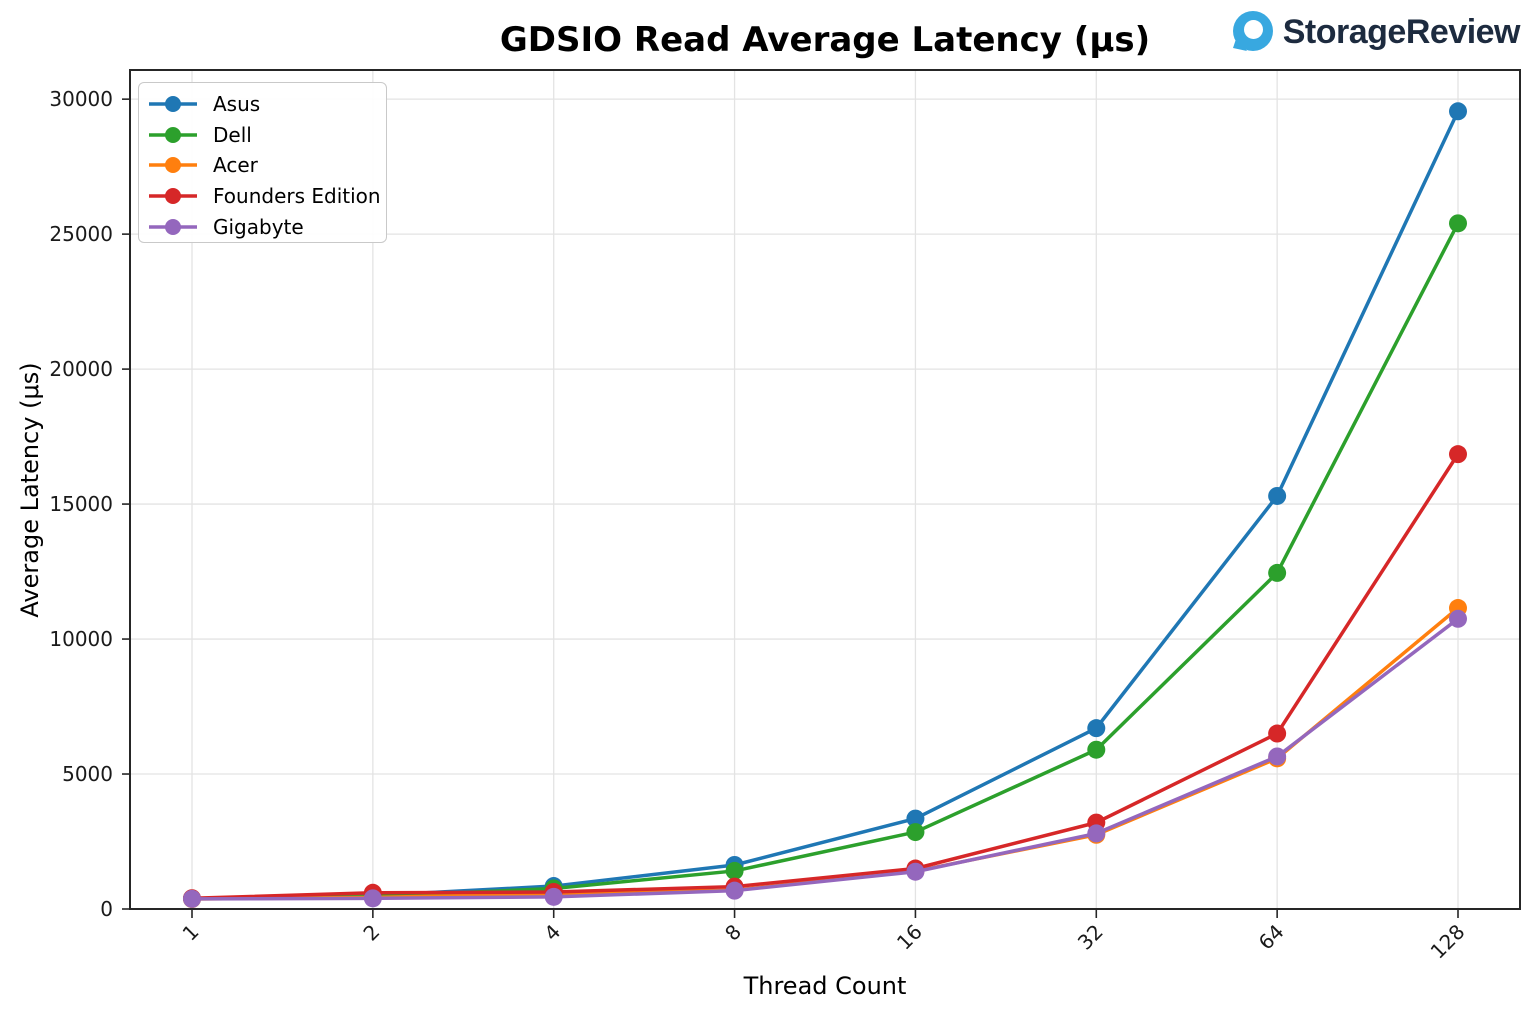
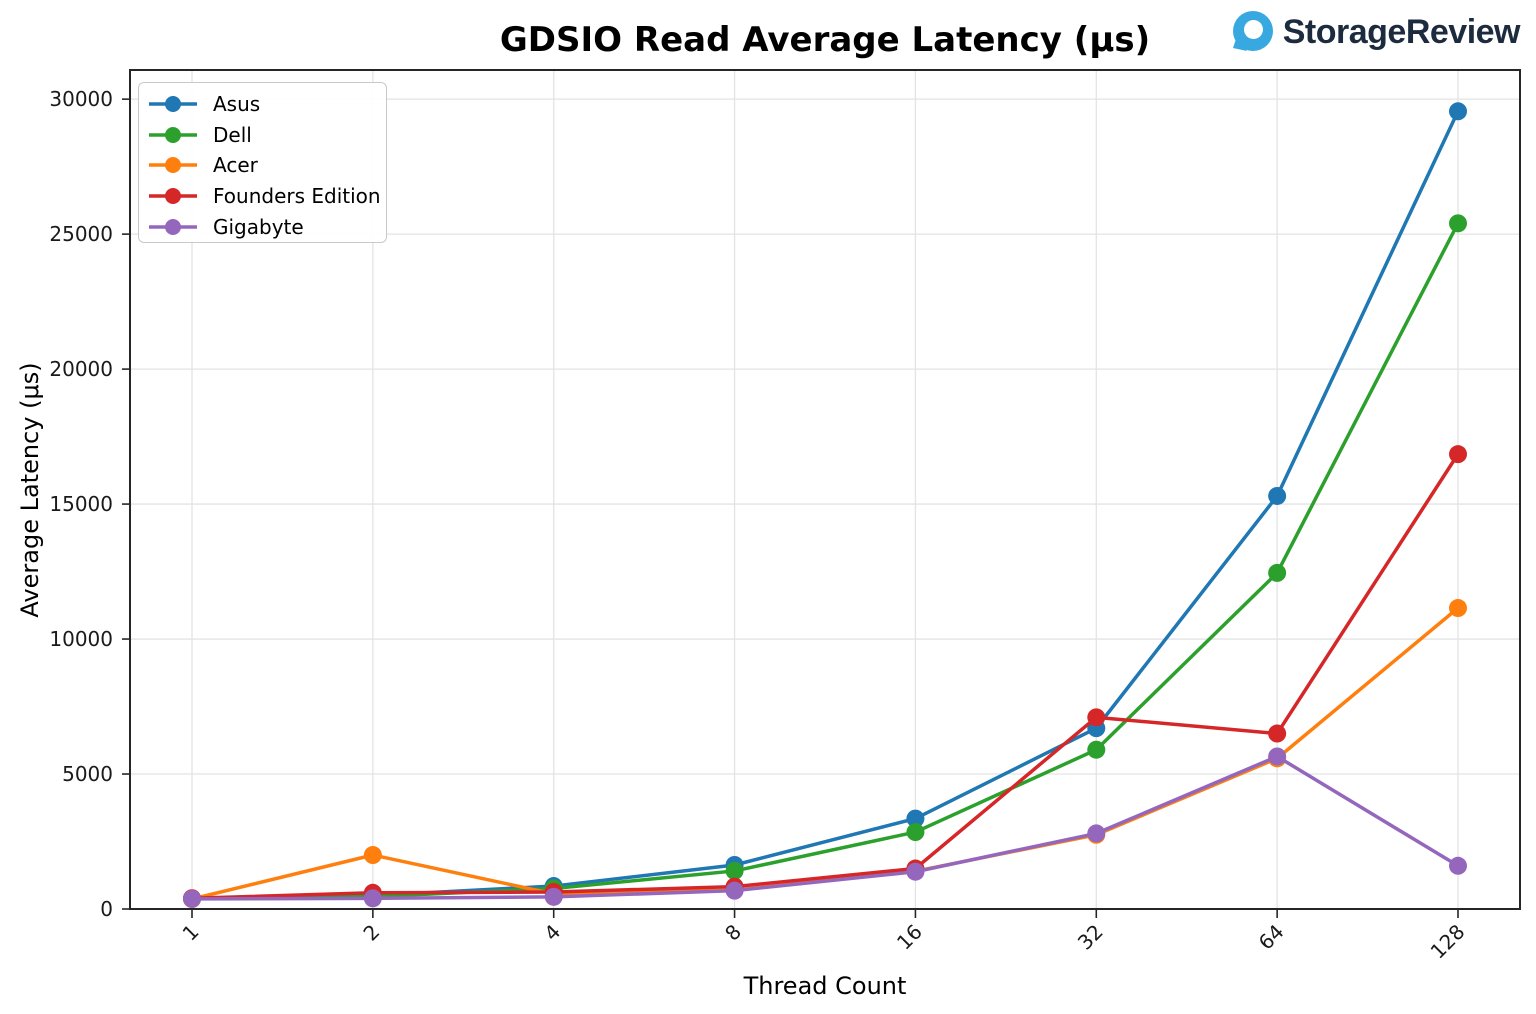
Acer/2: 400 -> 2000
Founders Edition/32: 3200 -> 7100
Gigabyte/128: 10800 -> 1600
